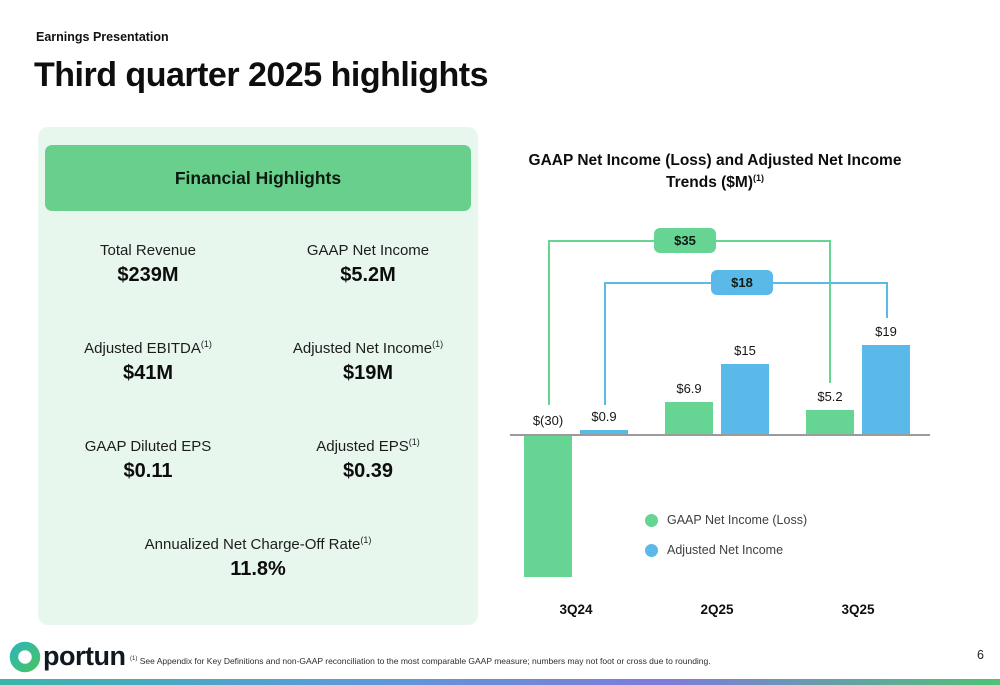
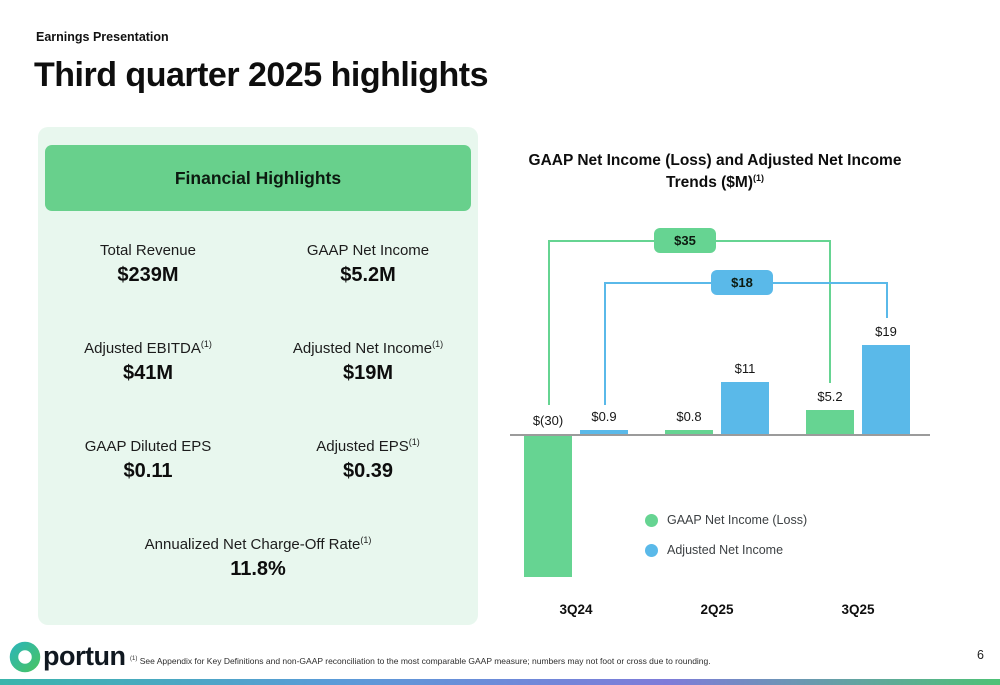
GAAP Net Income (Loss)/2Q25: $6.9 -> $0.8
Adjusted Net Income/2Q25: $15 -> $11
